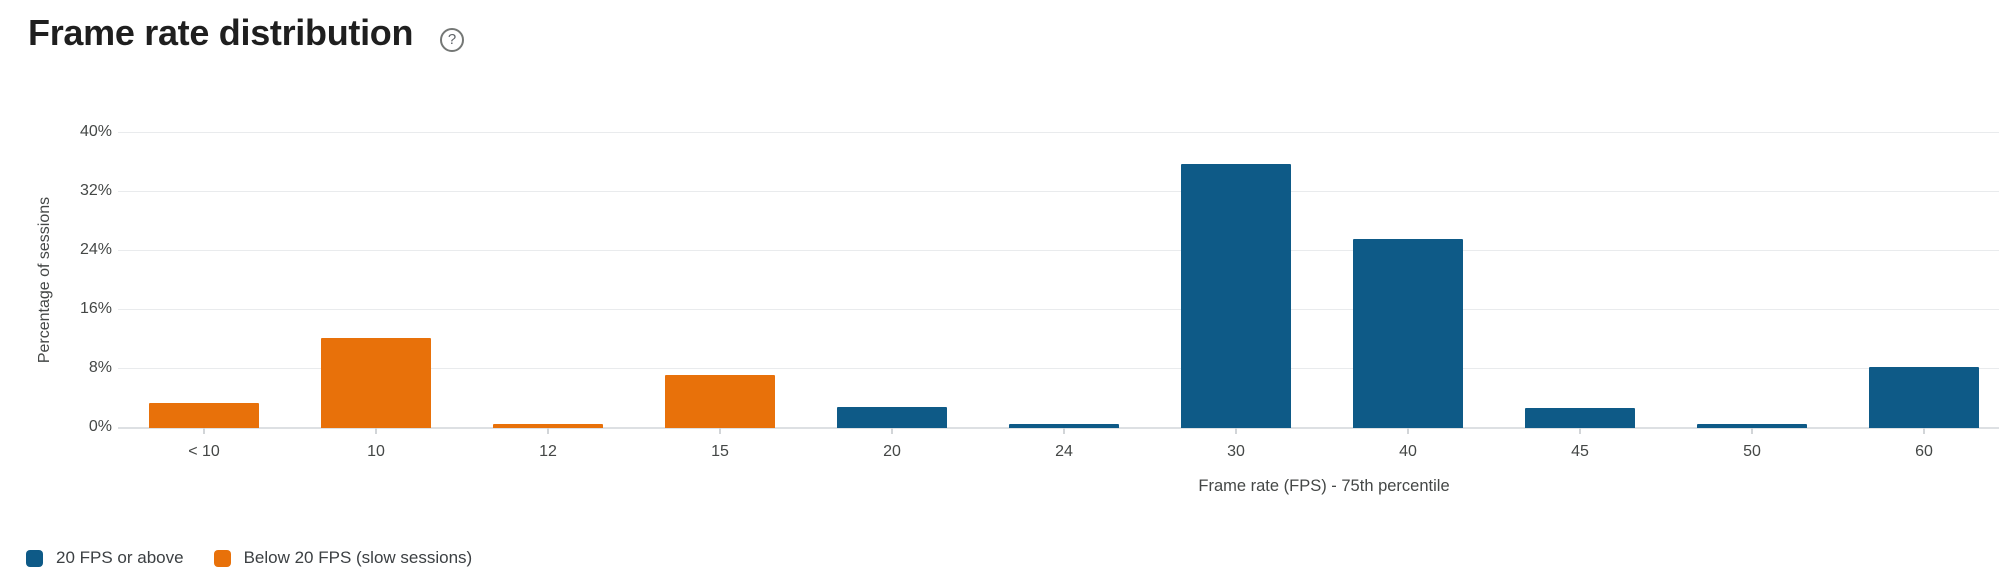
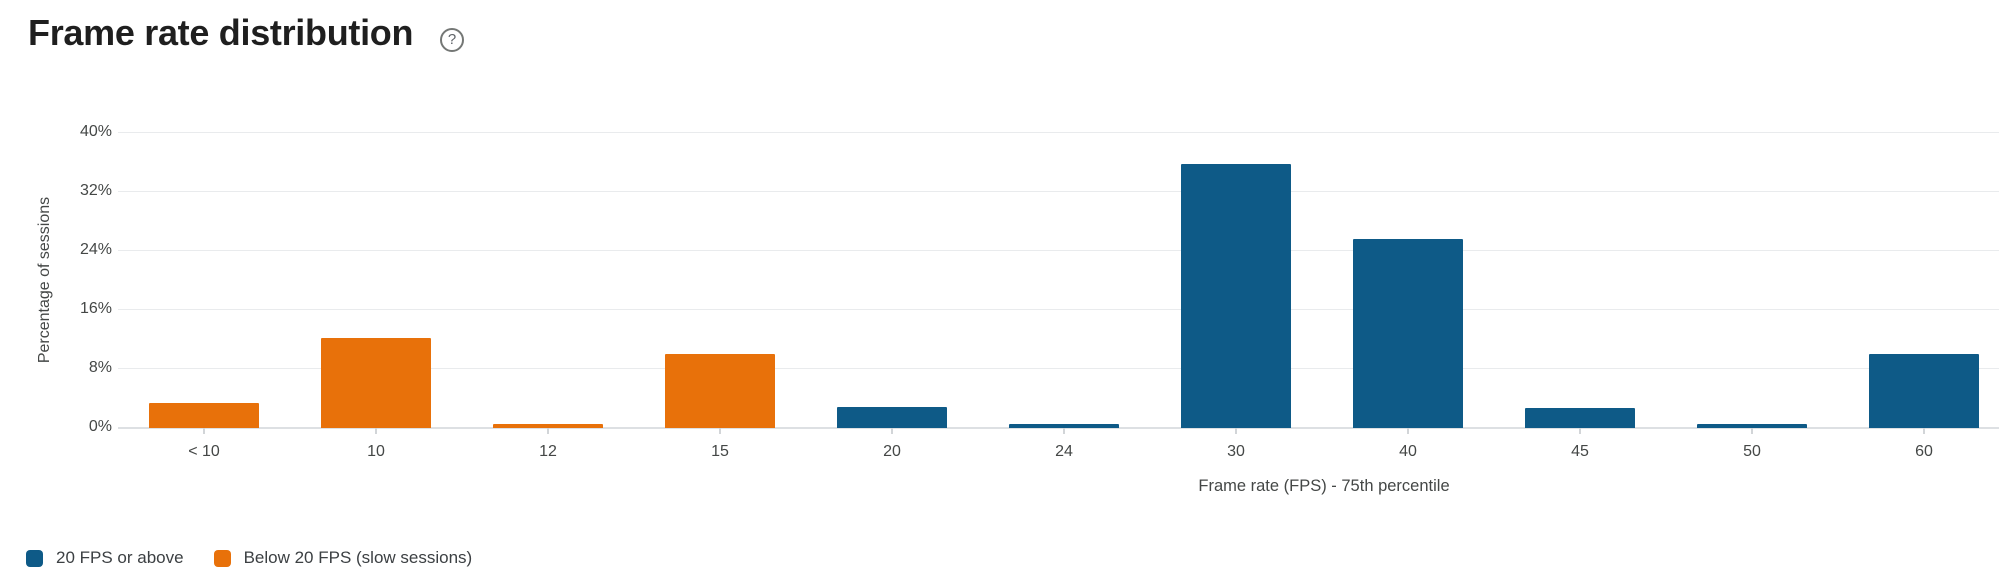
15: 7% -> 10%
60: 8% -> 10%
